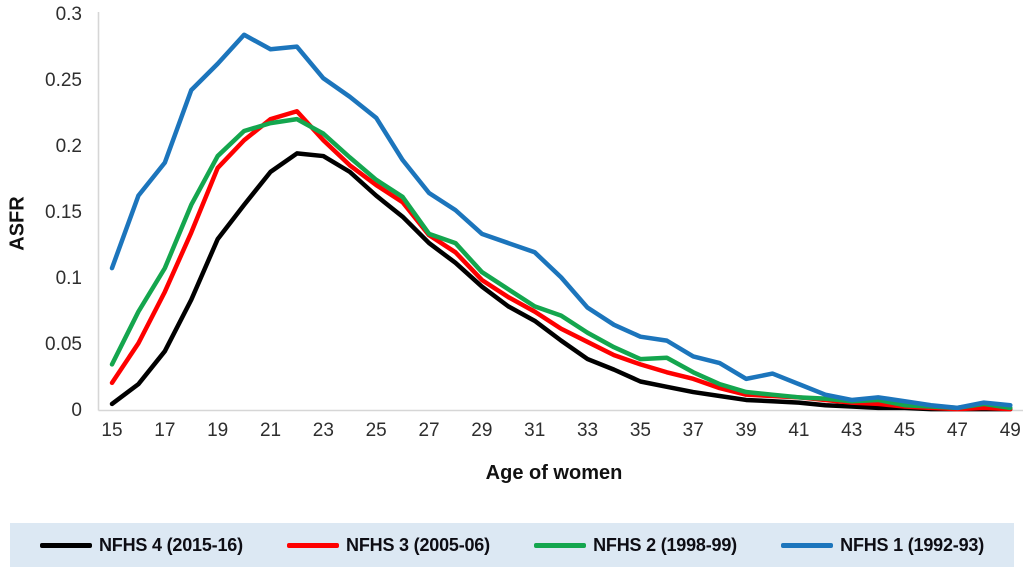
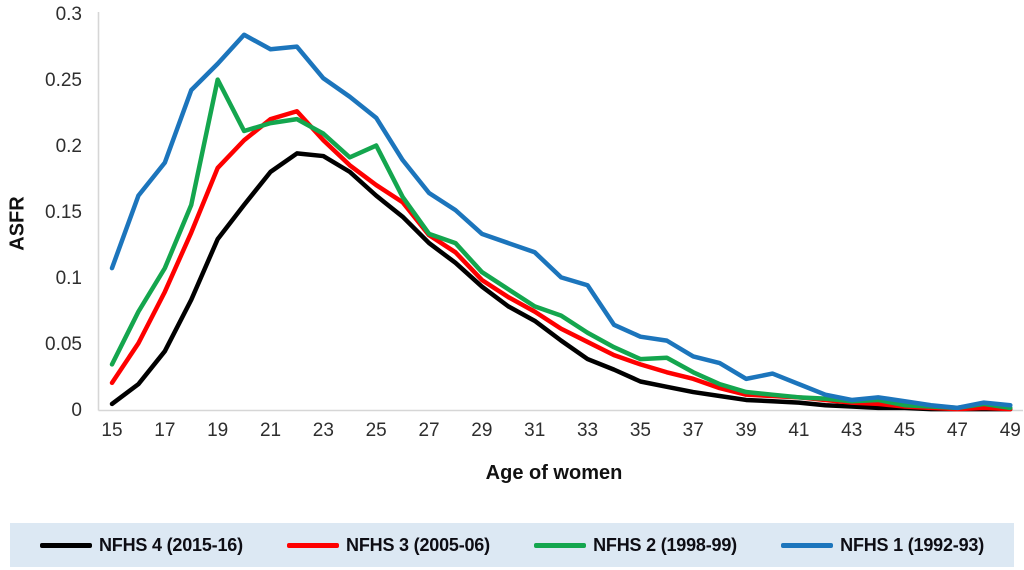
NFHS 2 (1998-99)/19: 0.193 -> 0.251
NFHS 2 (1998-99)/25: 0.175 -> 0.201
NFHS 1 (1992-93)/33: 0.078 -> 0.095
